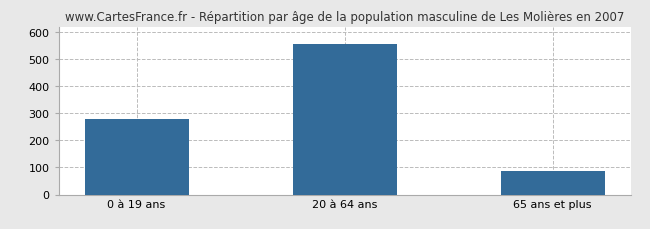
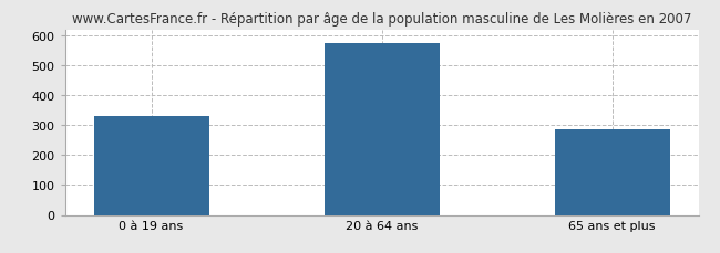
0 à 19 ans: 280 -> 330
20 à 64 ans: 555 -> 575
65 ans et plus: 85 -> 285
